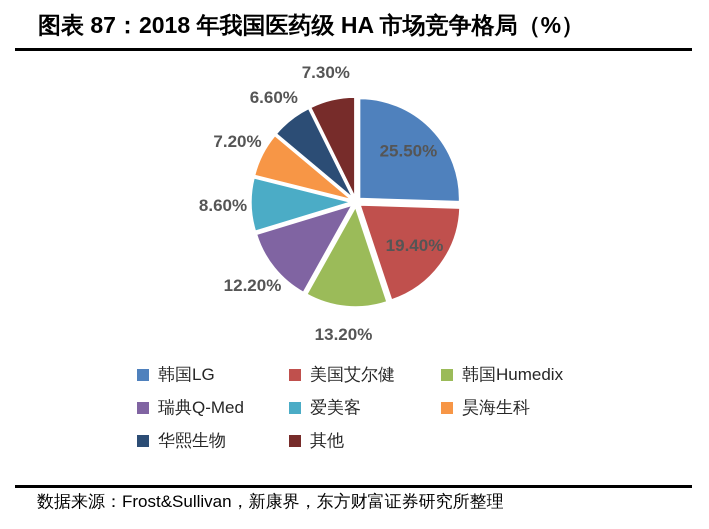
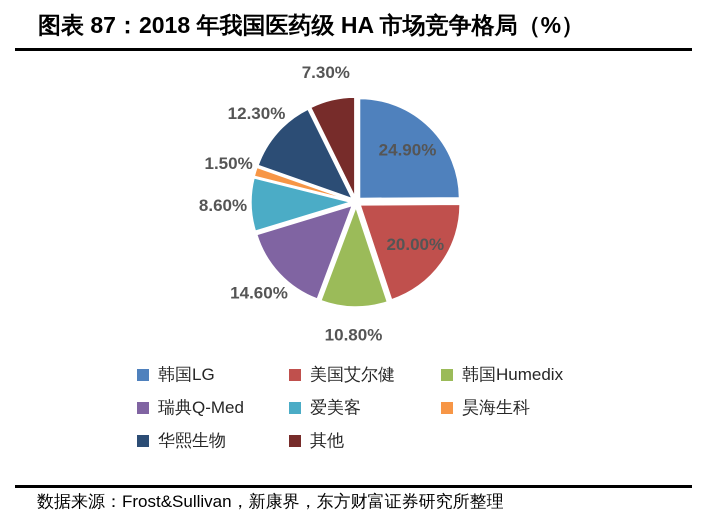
韩国LG: 25.50% -> 24.90%
美国艾尔健: 19.40% -> 20.00%
韩国Humedix: 13.20% -> 10.80%
瑞典Q-Med: 12.20% -> 14.60%
昊海生科: 7.20% -> 1.50%
华熙生物: 6.60% -> 12.30%
